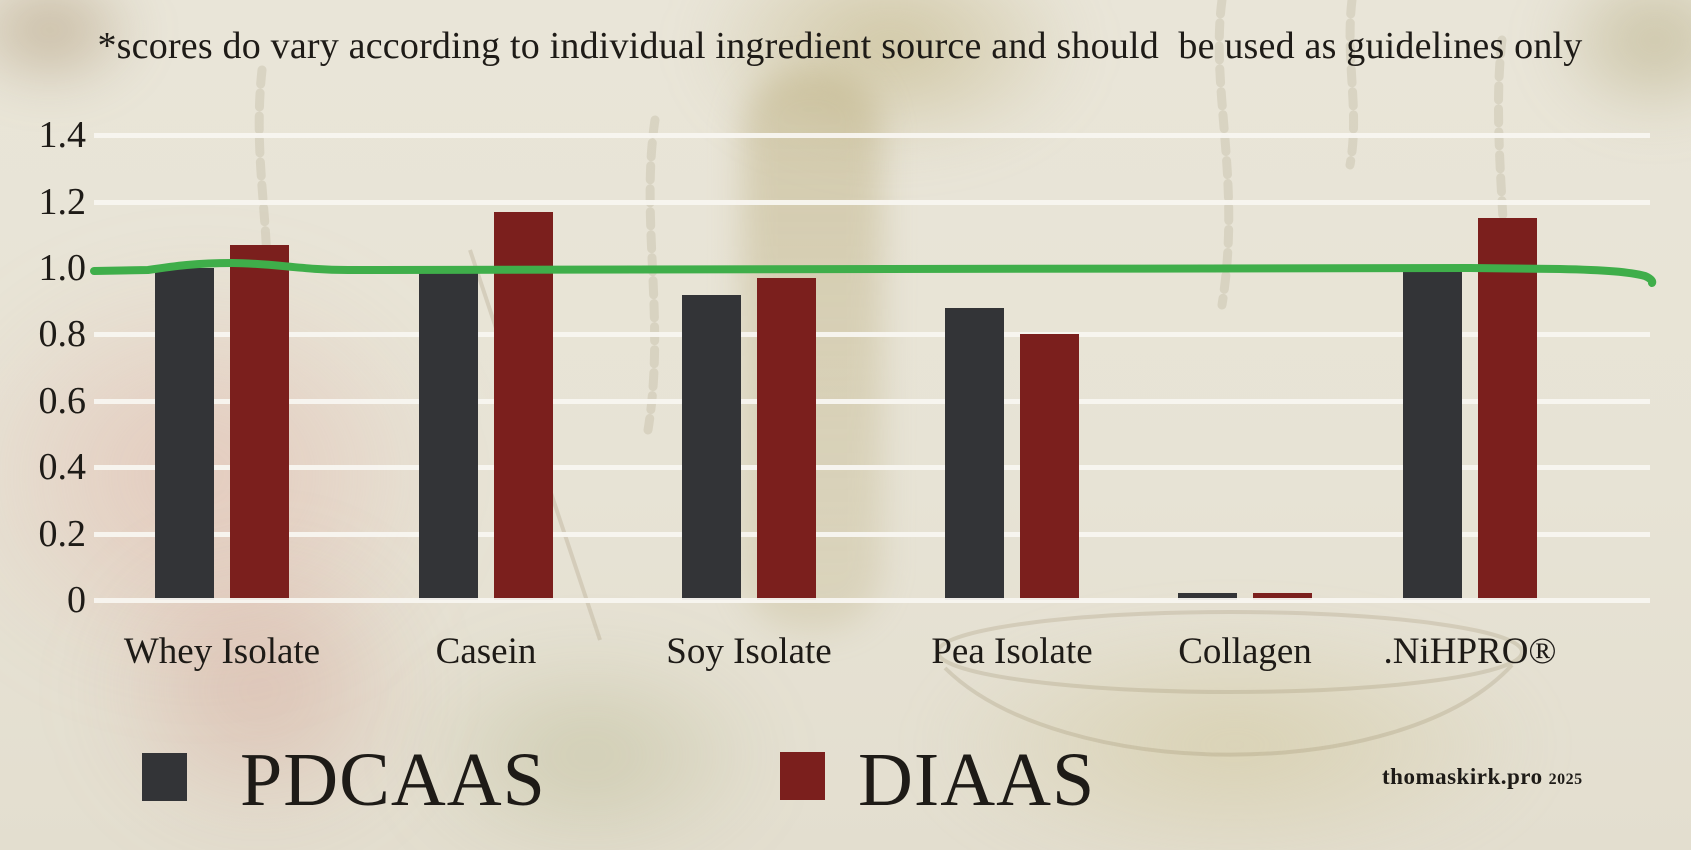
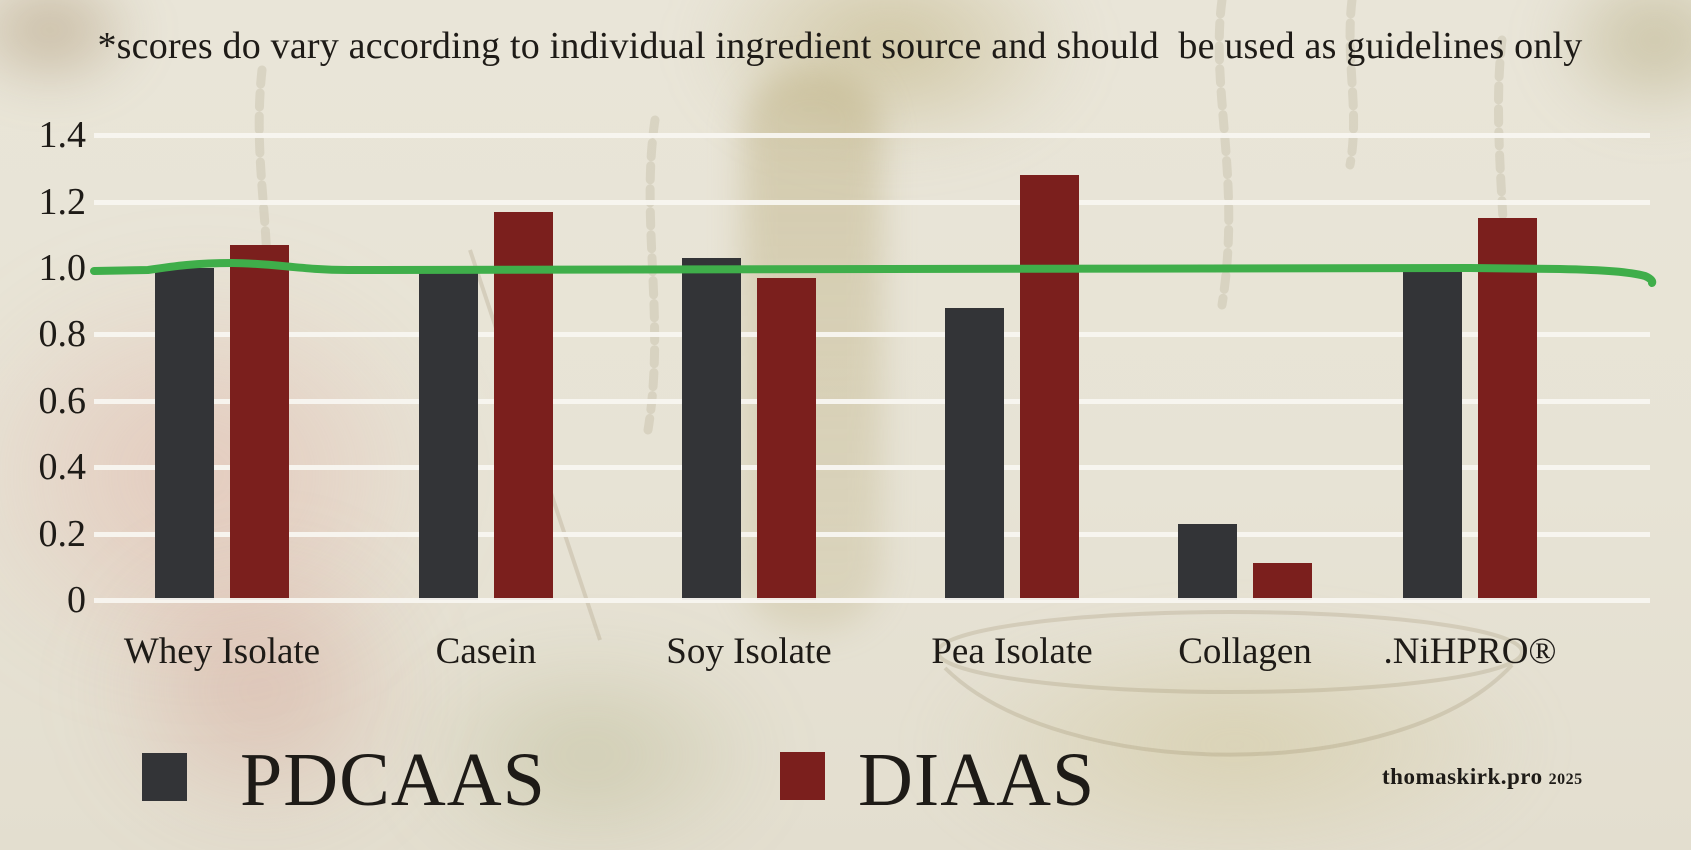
PDCAAS/Soy Isolate: 0.92 -> 1.03
DIAAS/Pea Isolate: 0.80 -> 1.28
PDCAAS/Collagen: 0.02 -> 0.23
DIAAS/Collagen: 0.02 -> 0.11
